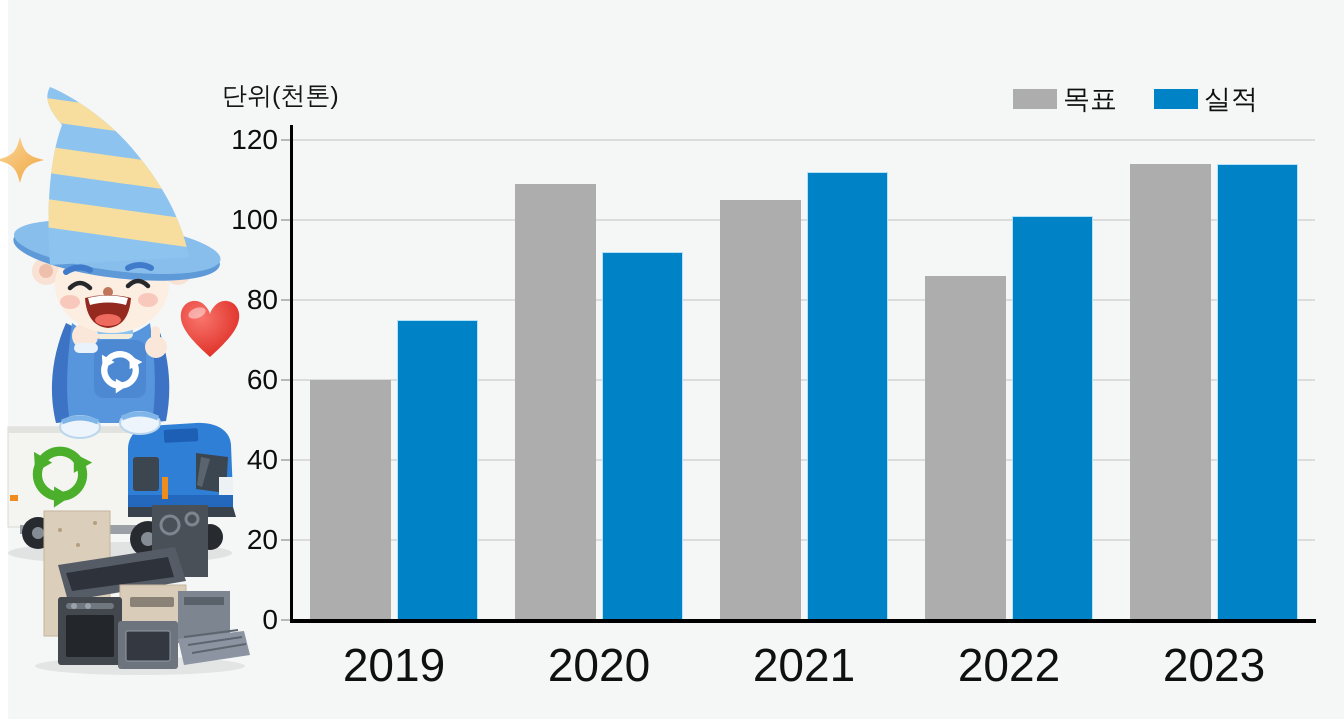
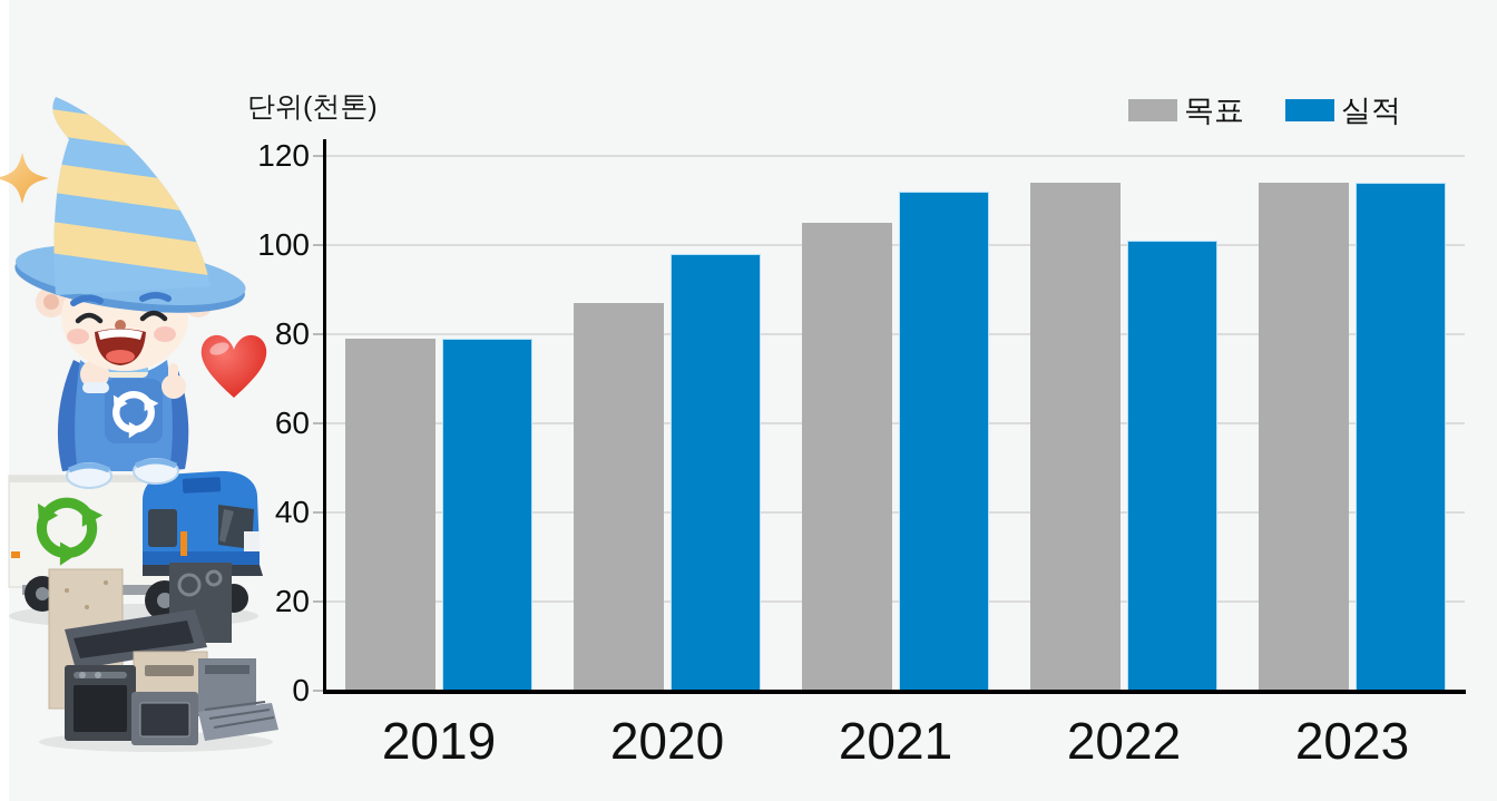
목표/2019: 60 -> 79
실적/2019: 75 -> 79
목표/2020: 109 -> 87
실적/2020: 92 -> 98
목표/2022: 86 -> 114
